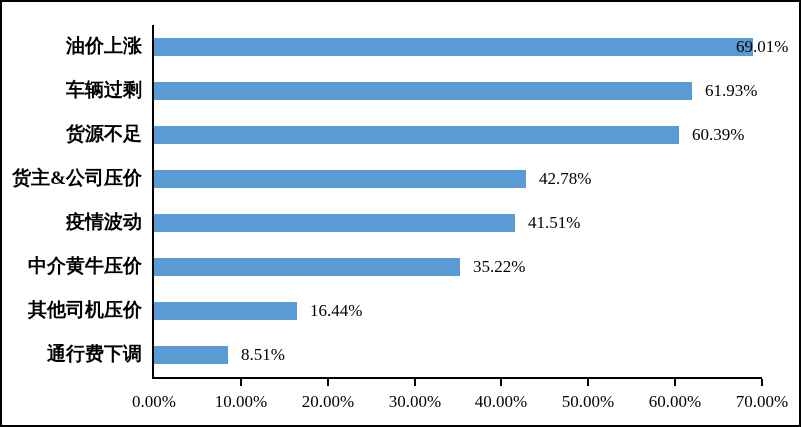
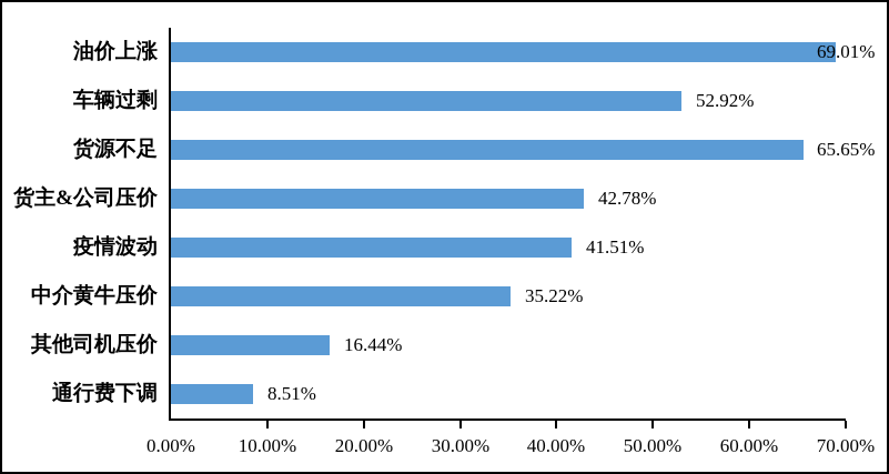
车辆过剩: 61.93% -> 52.92%
货源不足: 60.39% -> 65.65%
